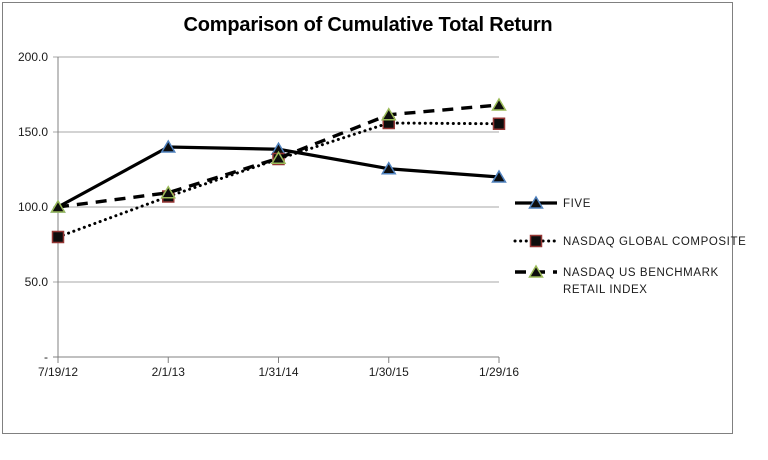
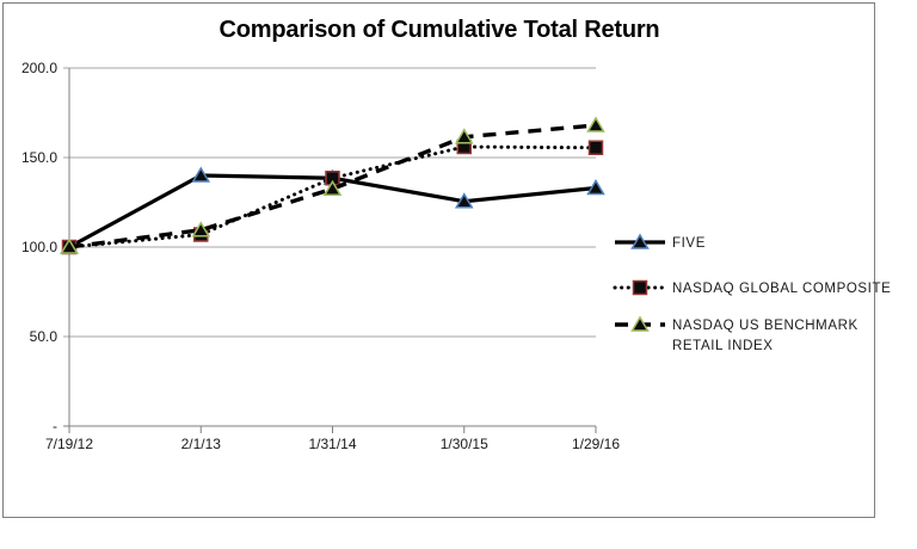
NASDAQ GLOBAL COMPOSITE/7/19/12: 80 -> 100
NASDAQ GLOBAL COMPOSITE/1/31/14: 132 -> 138
FIVE/1/29/16: 120 -> 133
